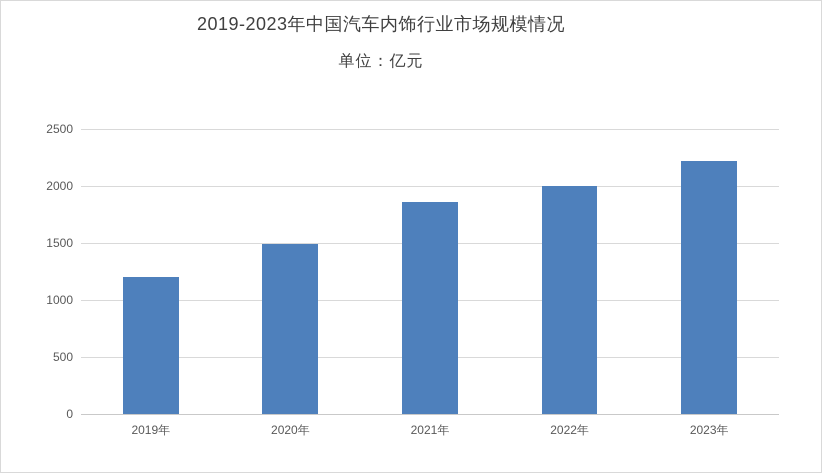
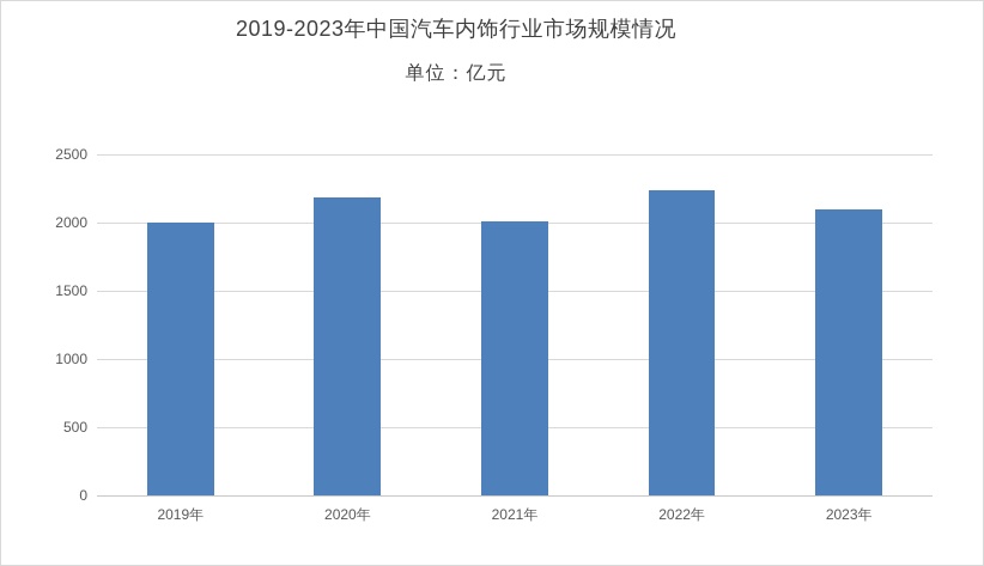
2019年: 1200 -> 2000
2020年: 1490 -> 2180
2021年: 1860 -> 2010
2022年: 2000 -> 2240
2023年: 2220 -> 2100
